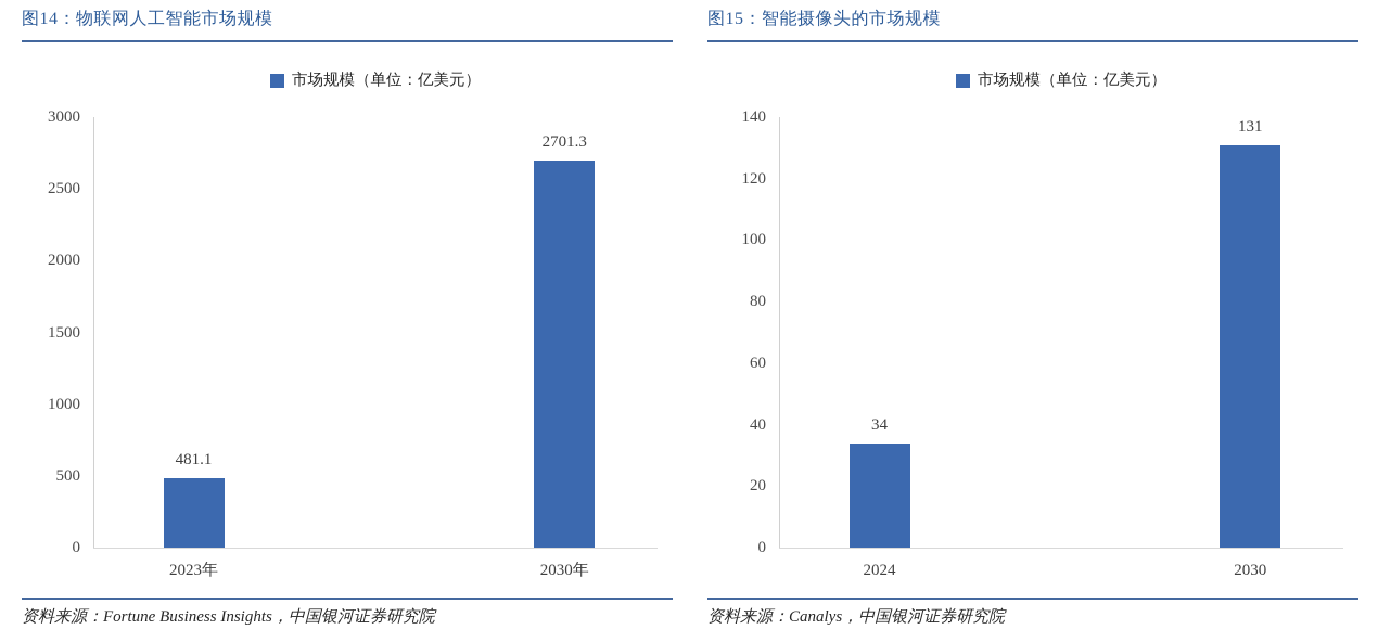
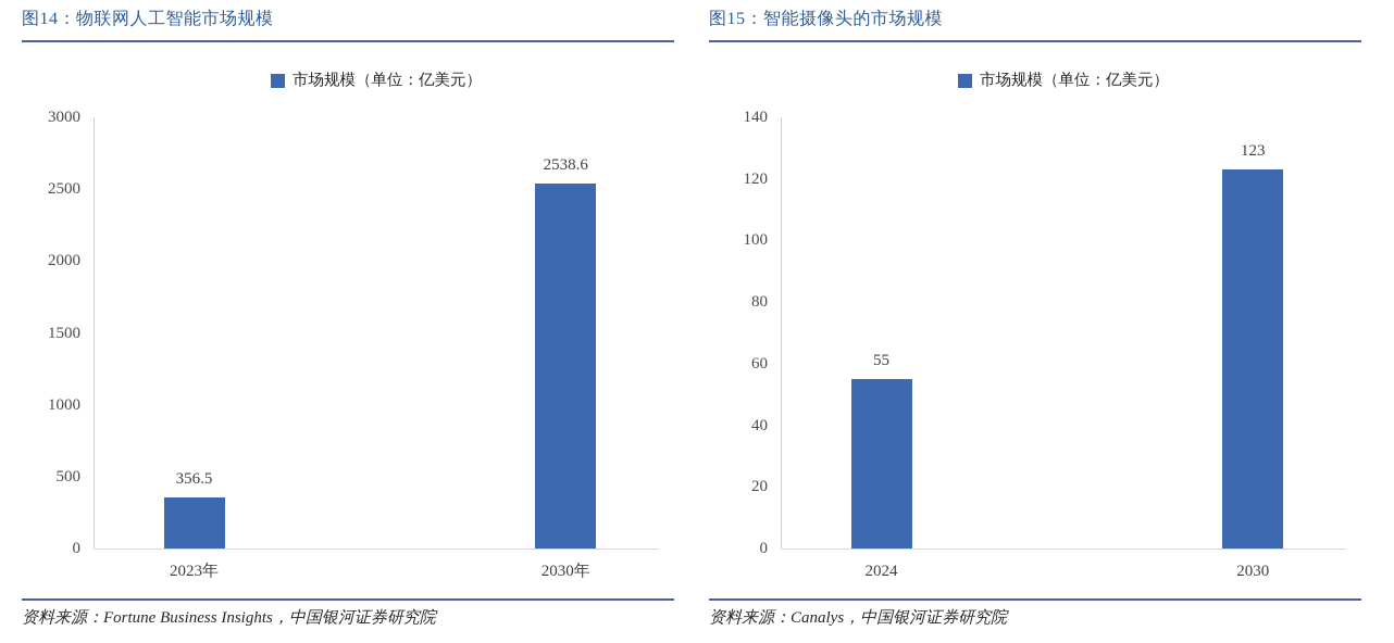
图14：物联网人工智能市场规模/2023年: 481.1 -> 356.5
图14：物联网人工智能市场规模/2030年: 2701.3 -> 2538.6
图15：智能摄像头的市场规模/2024: 34 -> 55
图15：智能摄像头的市场规模/2030: 131 -> 123
